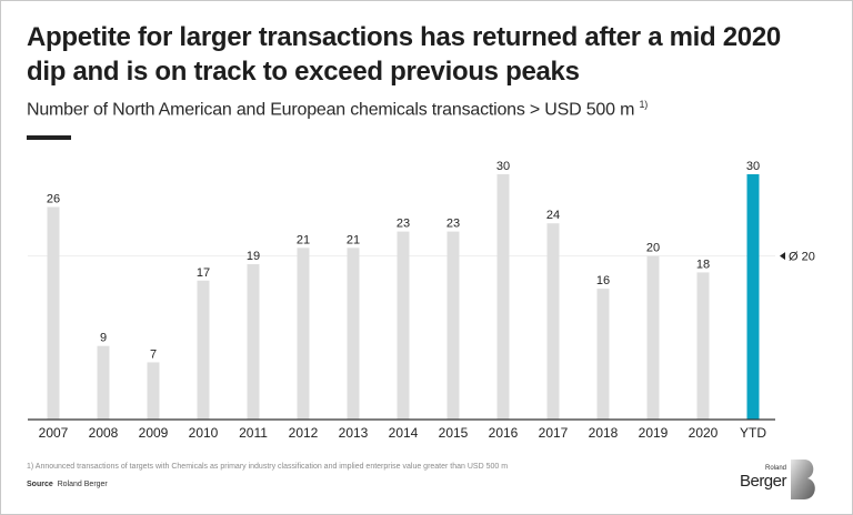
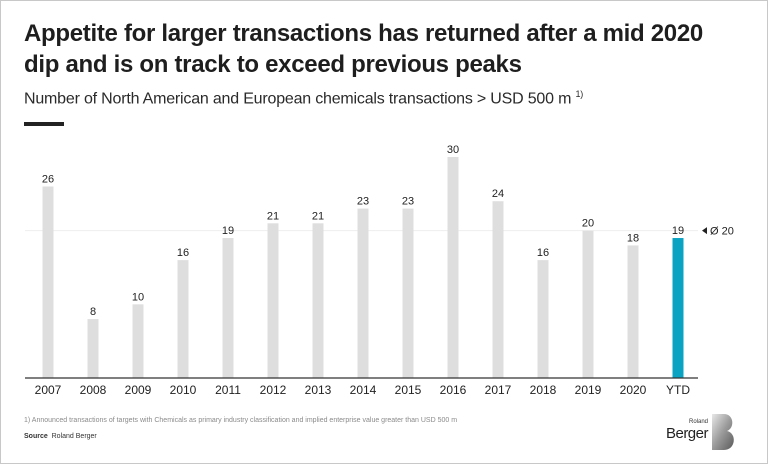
2008: 9 -> 8
2009: 7 -> 10
2010: 17 -> 16
YTD: 30 -> 19
